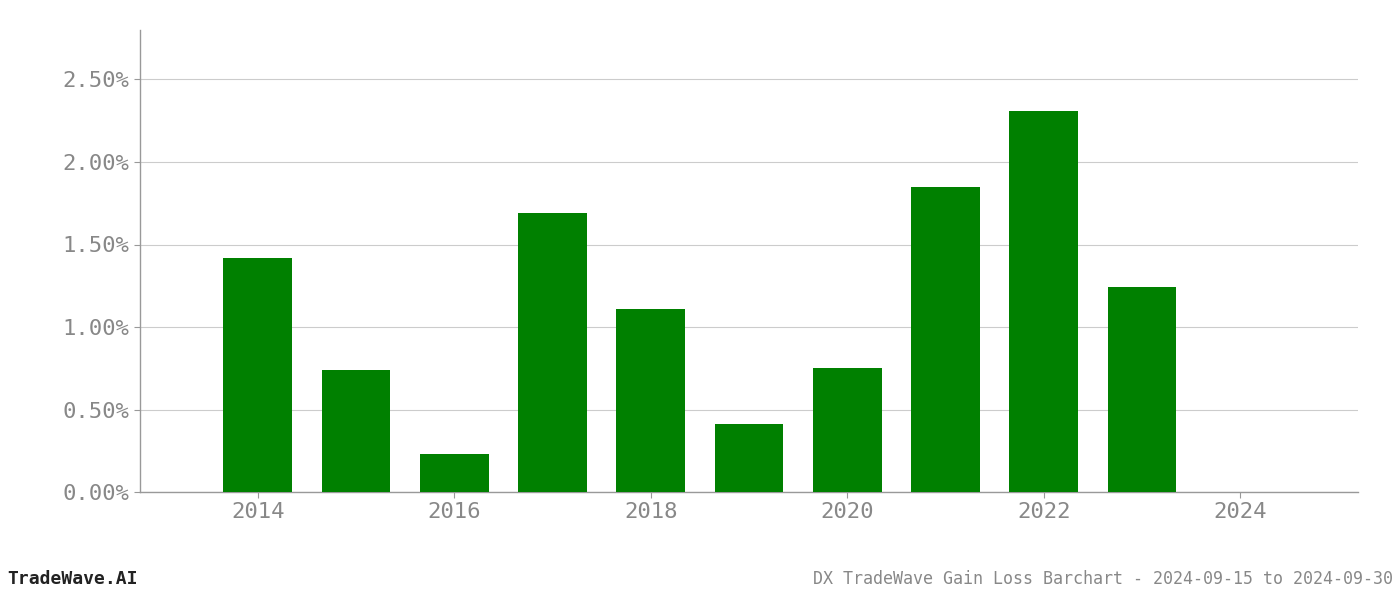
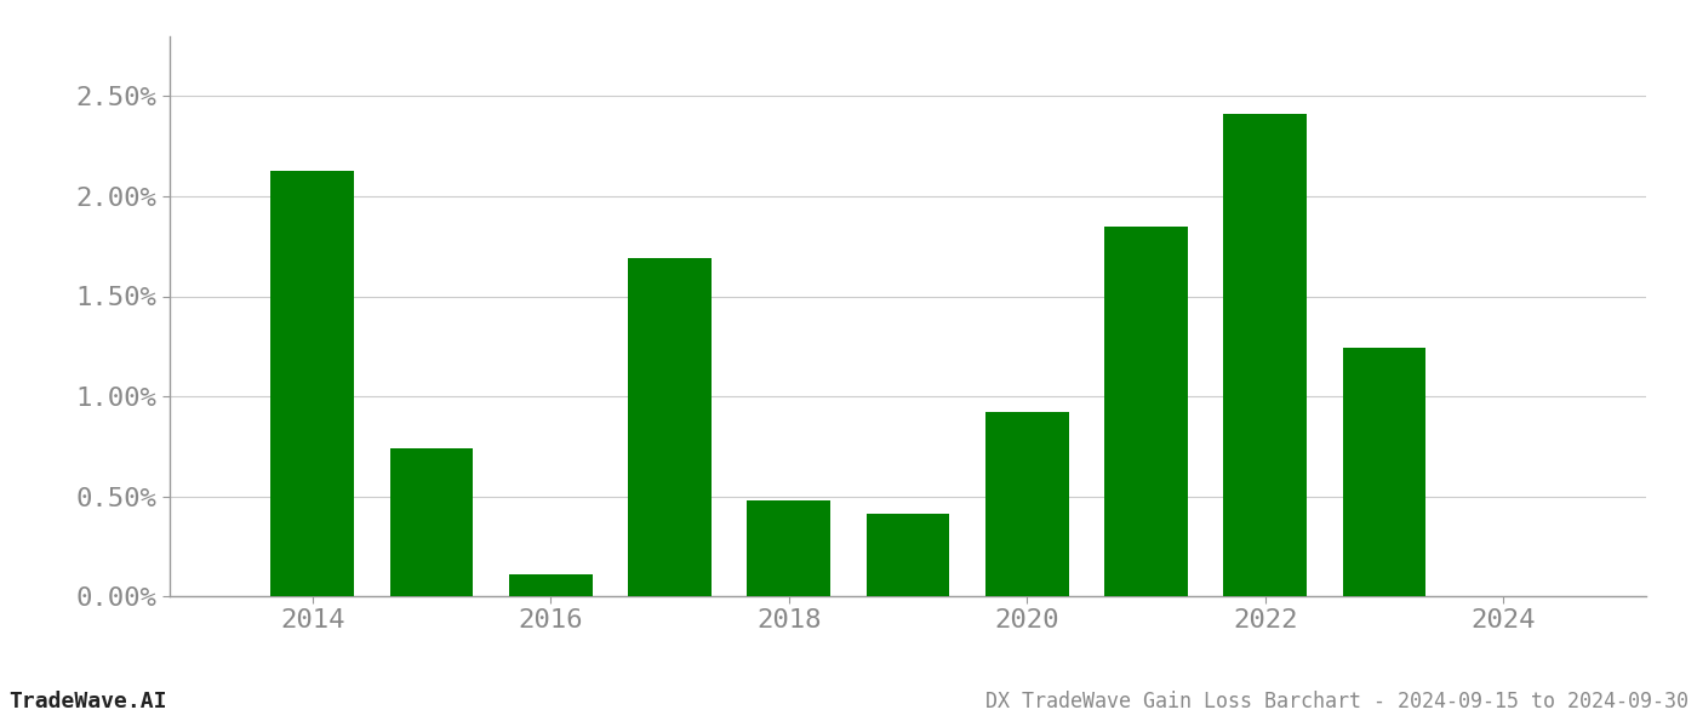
2014: 1.42% -> 2.13%
2016: 0.23% -> 0.11%
2018: 1.11% -> 0.48%
2020: 0.75% -> 0.92%
2022: 2.31% -> 2.41%
